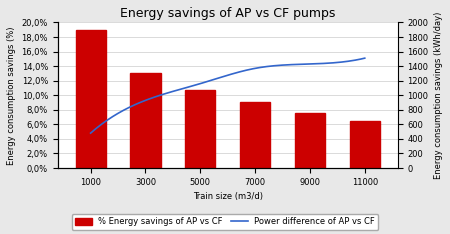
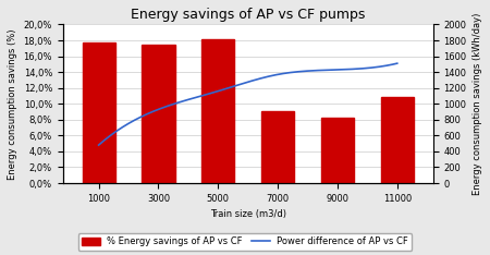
% Energy savings of AP vs CF/1000: 19,0% -> 17,8%
% Energy savings of AP vs CF/3000: 13,1% -> 17,4%
% Energy savings of AP vs CF/5000: 10,7% -> 18,2%
% Energy savings of AP vs CF/9000: 7,5% -> 8,2%
% Energy savings of AP vs CF/11000: 6,5% -> 10,8%
